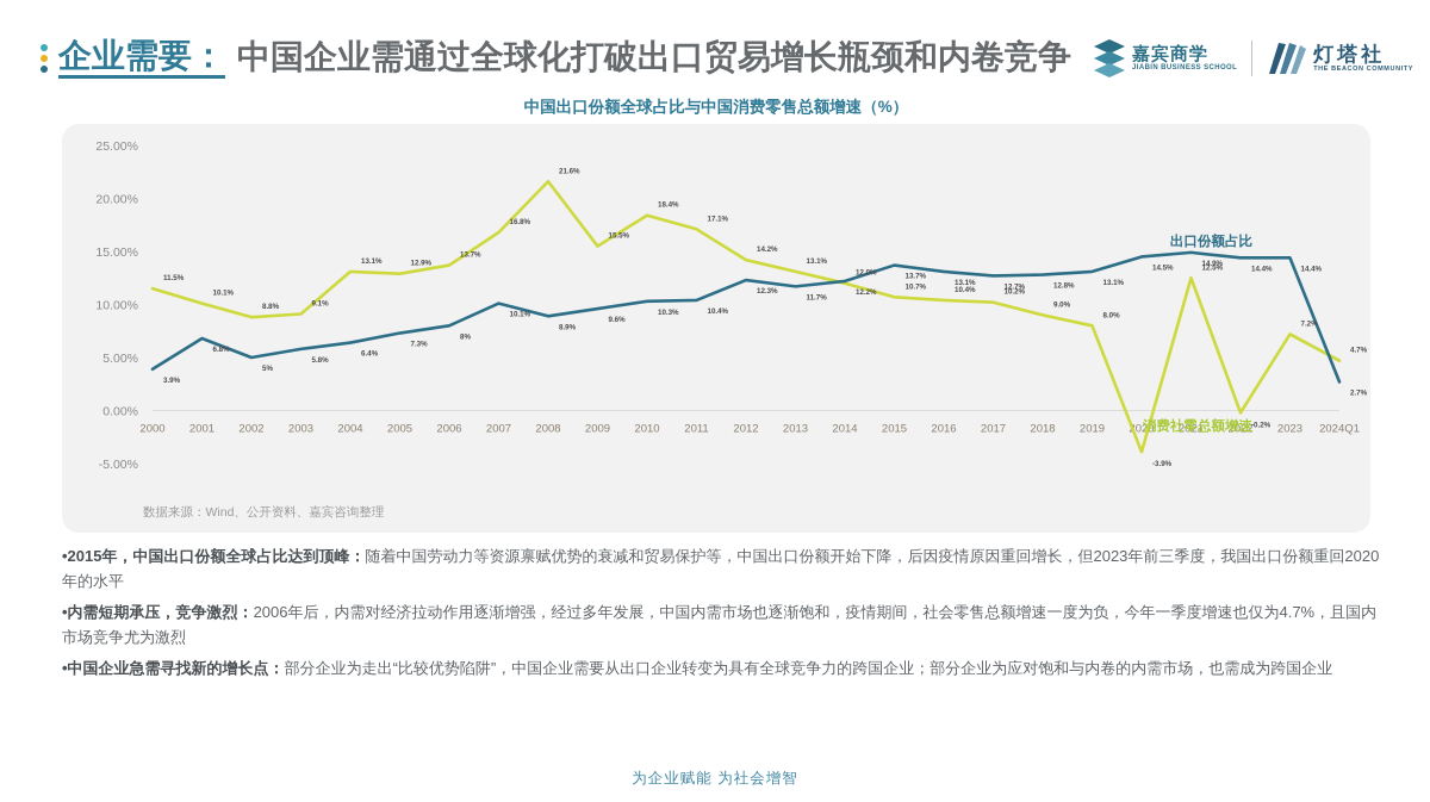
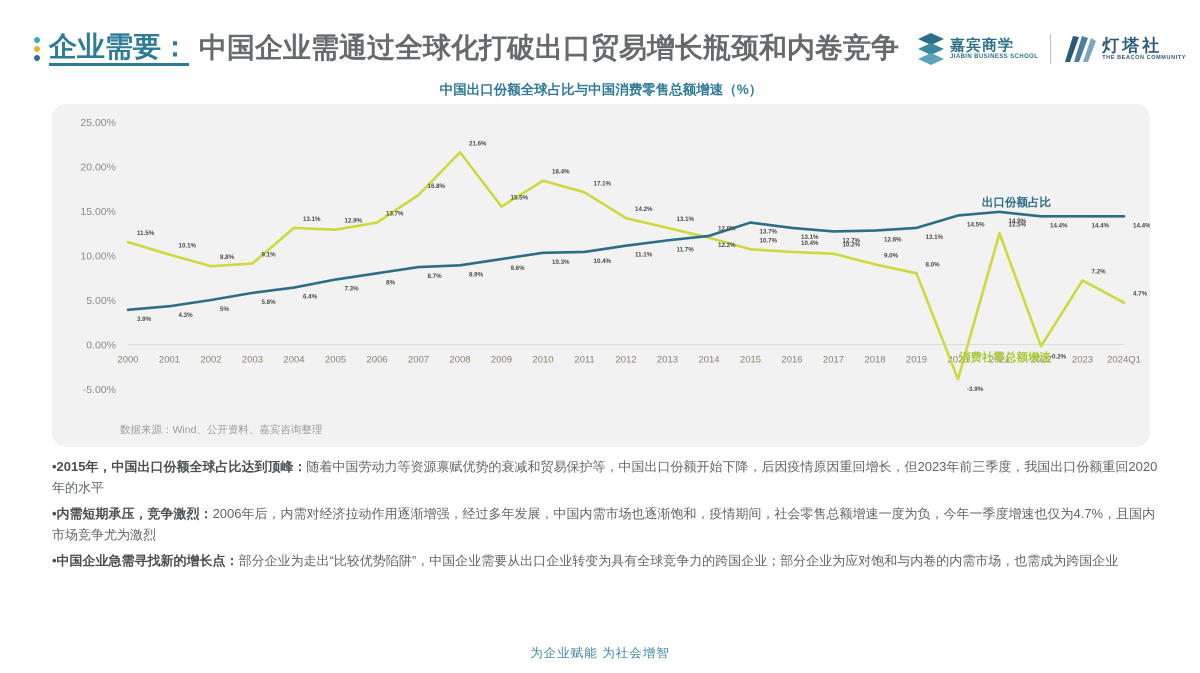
出口份额占比/2001: 6.8% -> 4.3%
出口份额占比/2007: 10.1% -> 8.7%
出口份额占比/2012: 12.3% -> 11.1%
出口份额占比/2024Q1: 2.7% -> 14.4%
